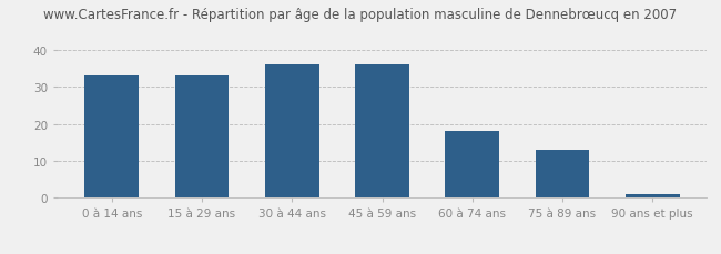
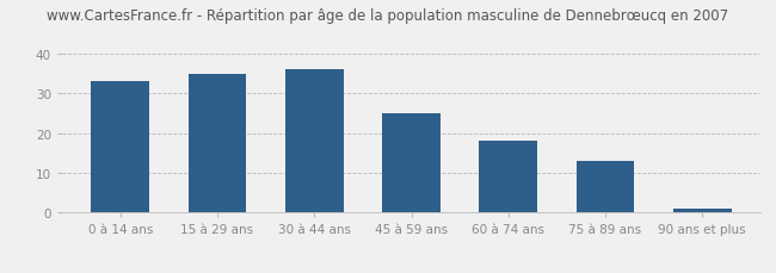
15 à 29 ans: 33 -> 35
45 à 59 ans: 36 -> 25
